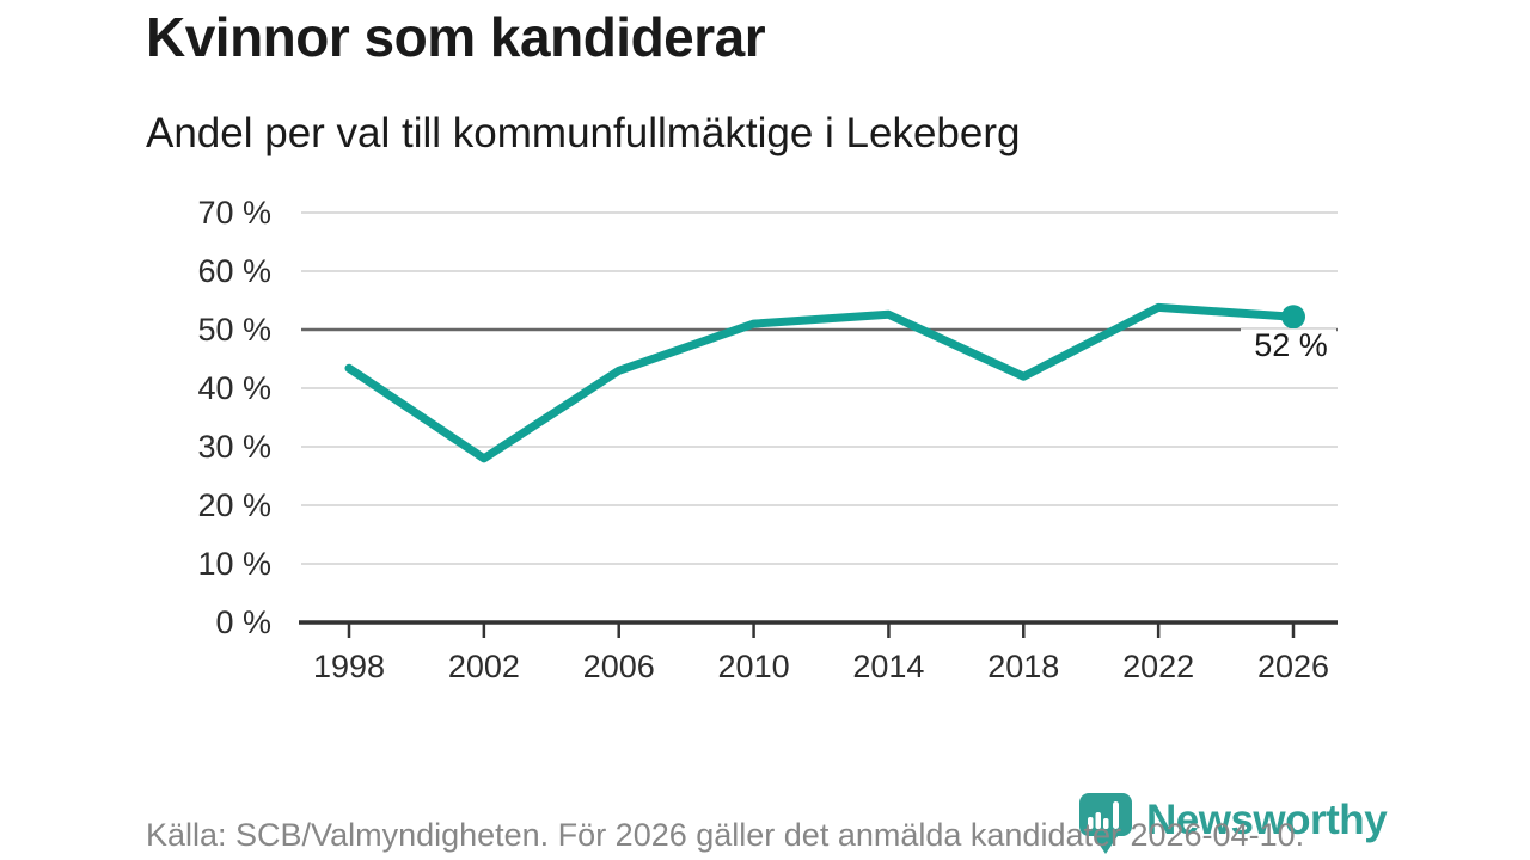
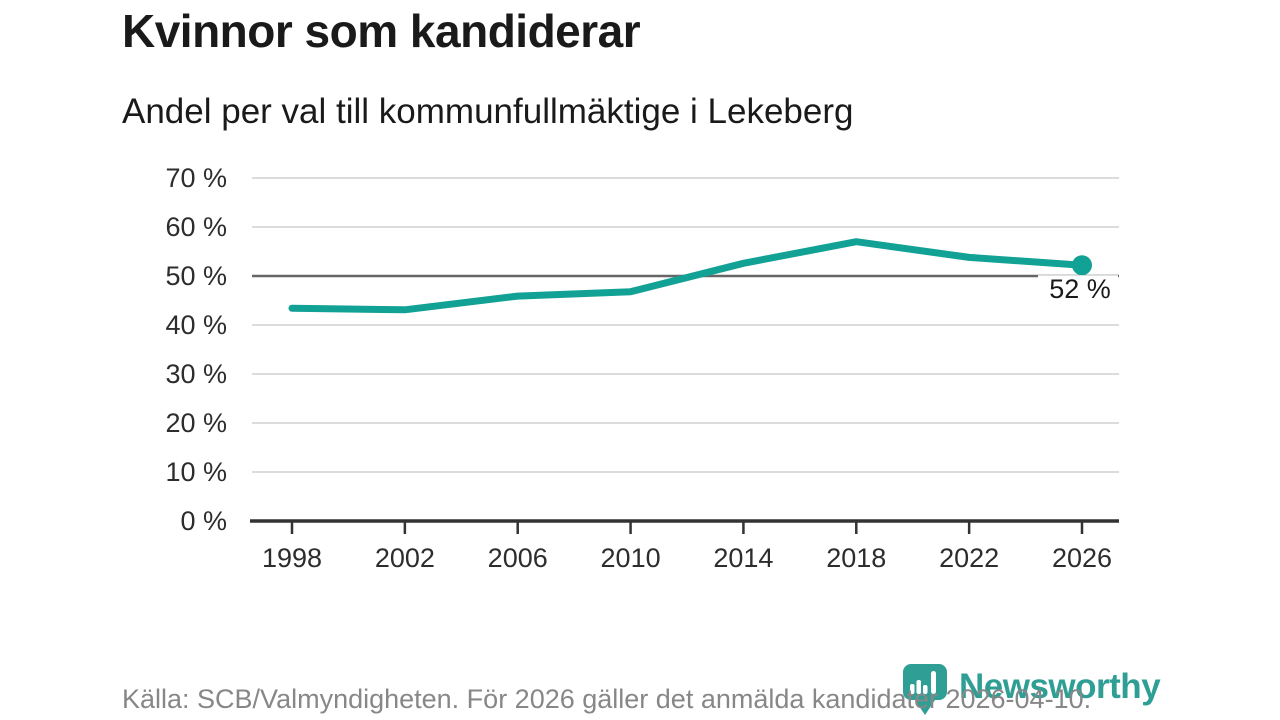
2002: 28% -> 43%
2006: 43% -> 46%
2010: 51% -> 47%
2018: 42% -> 57%
